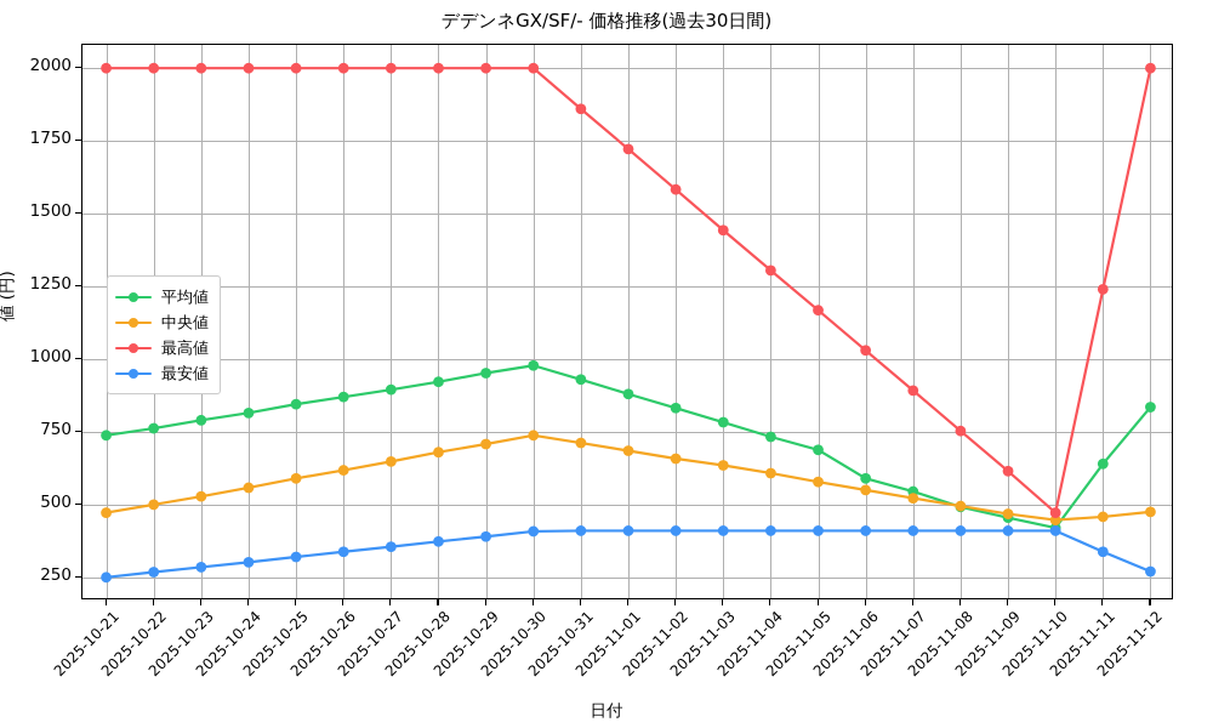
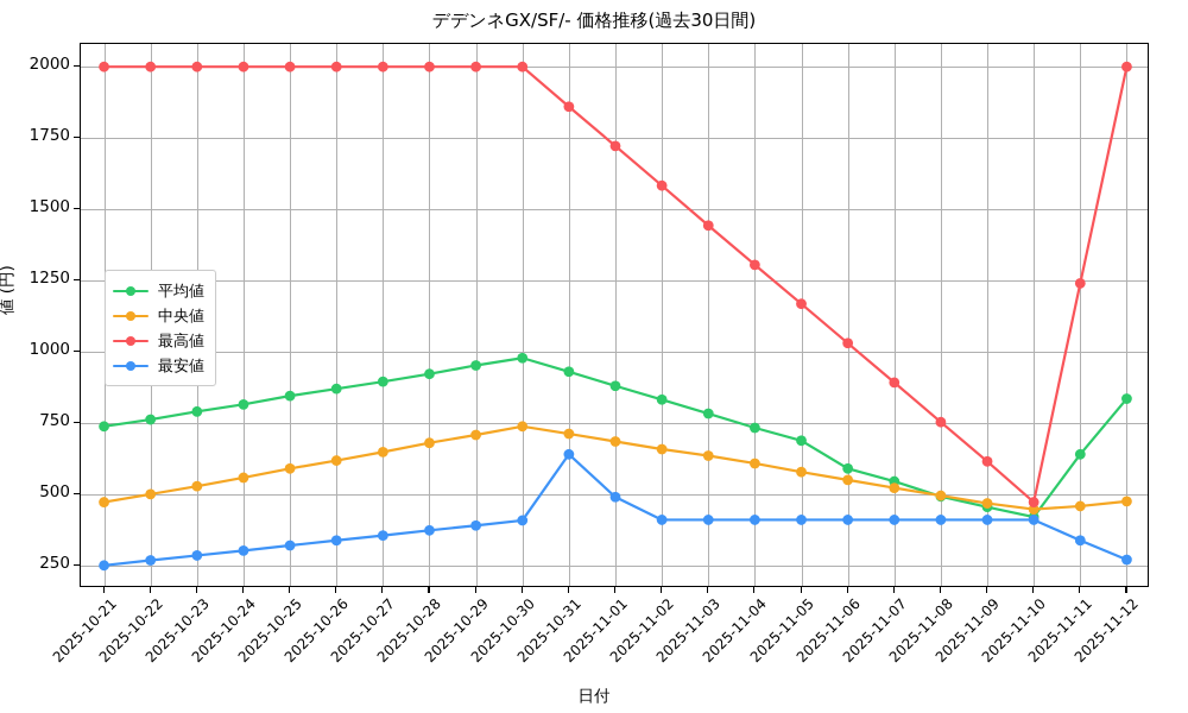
最安値/2025-10-31: 410 -> 640
最安値/2025-11-01: 410 -> 490
